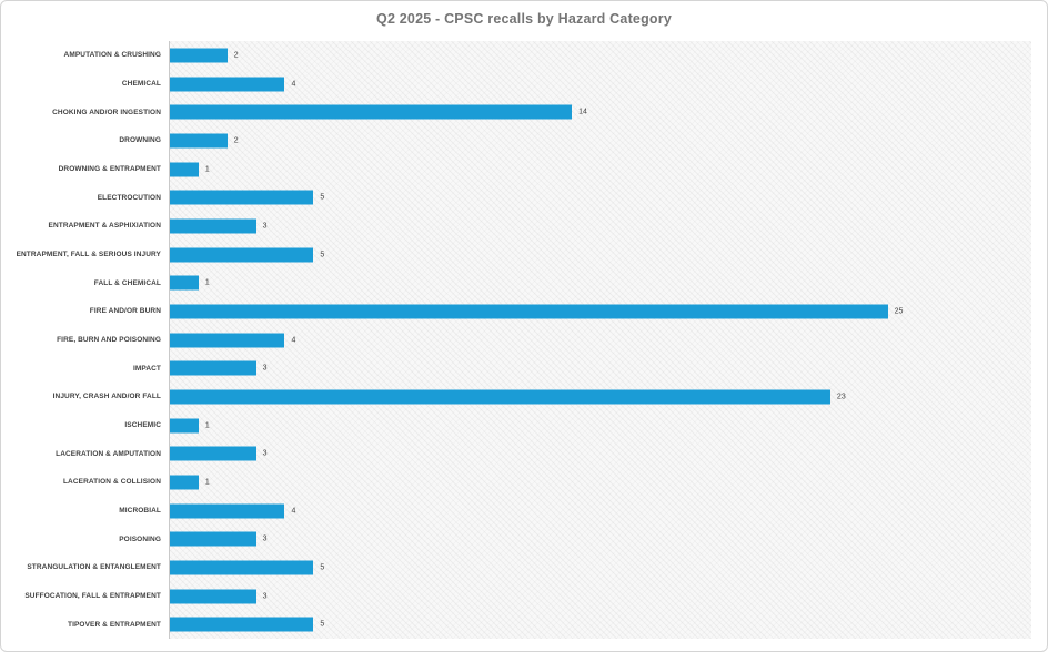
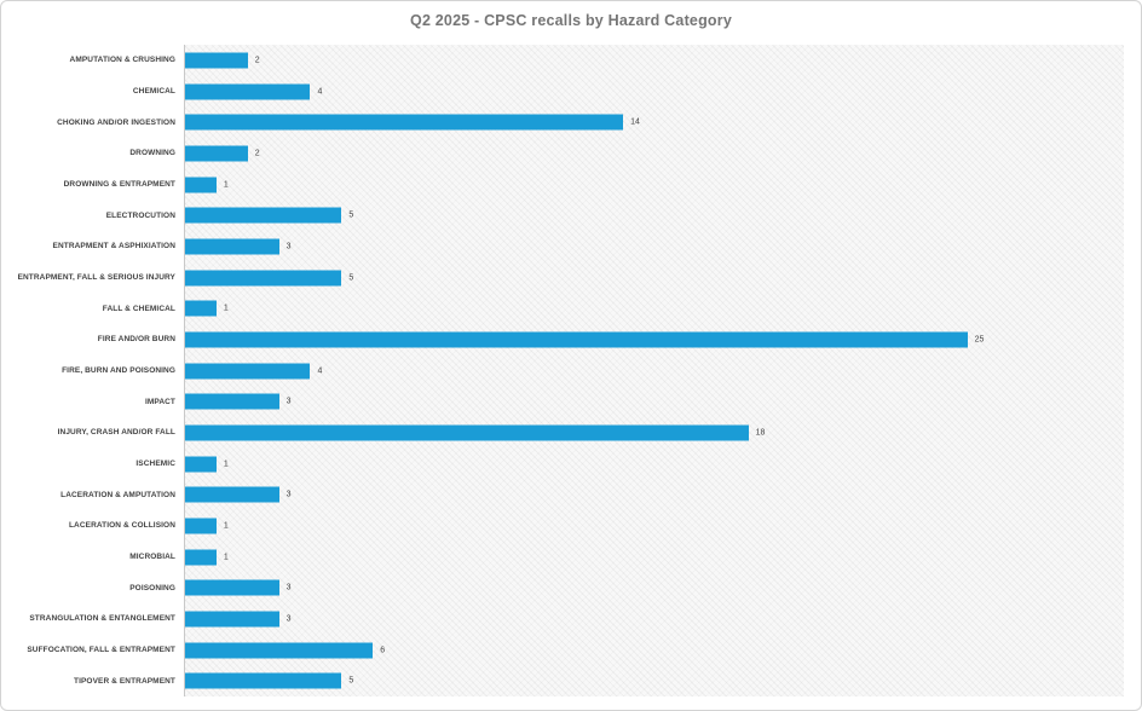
INJURY, CRASH AND/OR FALL: 23 -> 18
MICROBIAL: 4 -> 1
STRANGULATION & ENTANGLEMENT: 5 -> 3
SUFFOCATION, FALL & ENTRAPMENT: 3 -> 6
